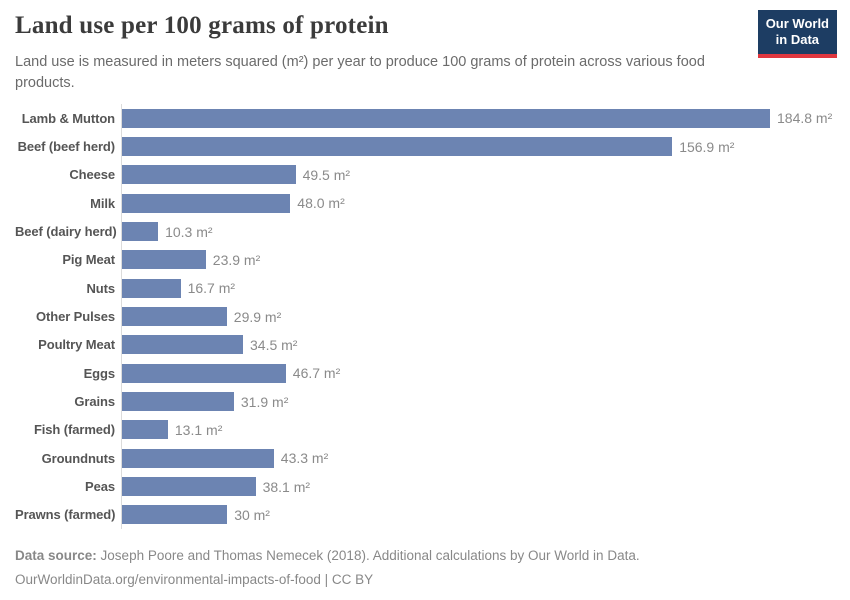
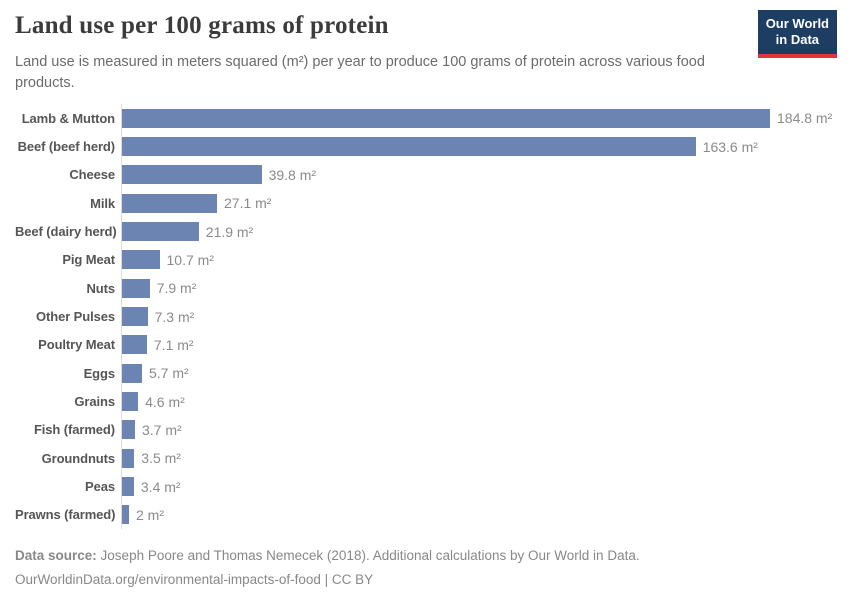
Beef (beef herd): 156.9 -> 163.6
Cheese: 49.5 -> 39.8
Milk: 48.0 -> 27.1
Beef (dairy herd): 10.3 -> 21.9
Pig Meat: 23.9 -> 10.7
Nuts: 16.7 -> 7.9
Other Pulses: 29.9 -> 7.3
Poultry Meat: 34.5 -> 7.1
Eggs: 46.7 -> 5.7
Grains: 31.9 -> 4.6
Fish (farmed): 13.1 -> 3.7
Groundnuts: 43.3 -> 3.5
Peas: 38.1 -> 3.4
Prawns (farmed): 30 -> 2
